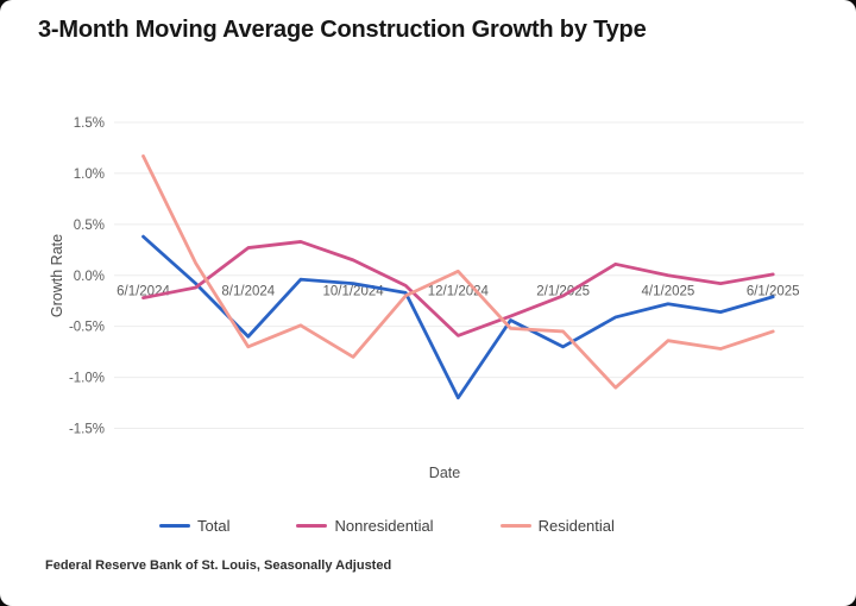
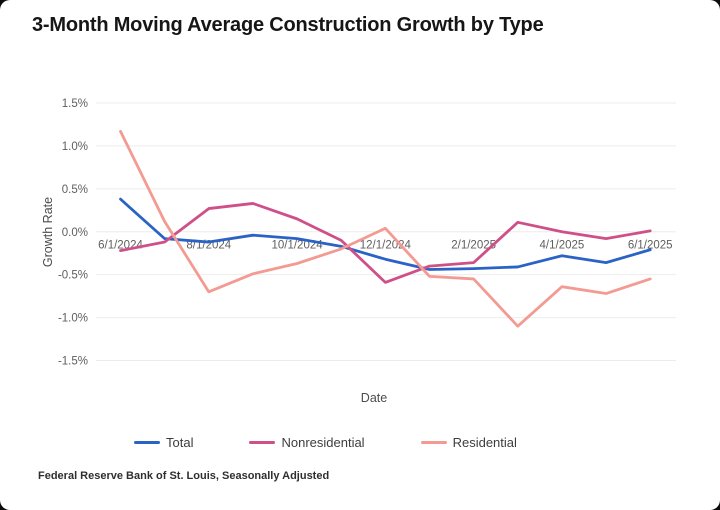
Total/8/1/2024: -0.6% -> -0.1%
Residential/10/1/2024: -0.8% -> -0.4%
Total/12/1/2024: -1.2% -> -0.3%
Total/2/1/2025: -0.7% -> -0.4%
Nonresidential/2/1/2025: -0.2% -> -0.4%
